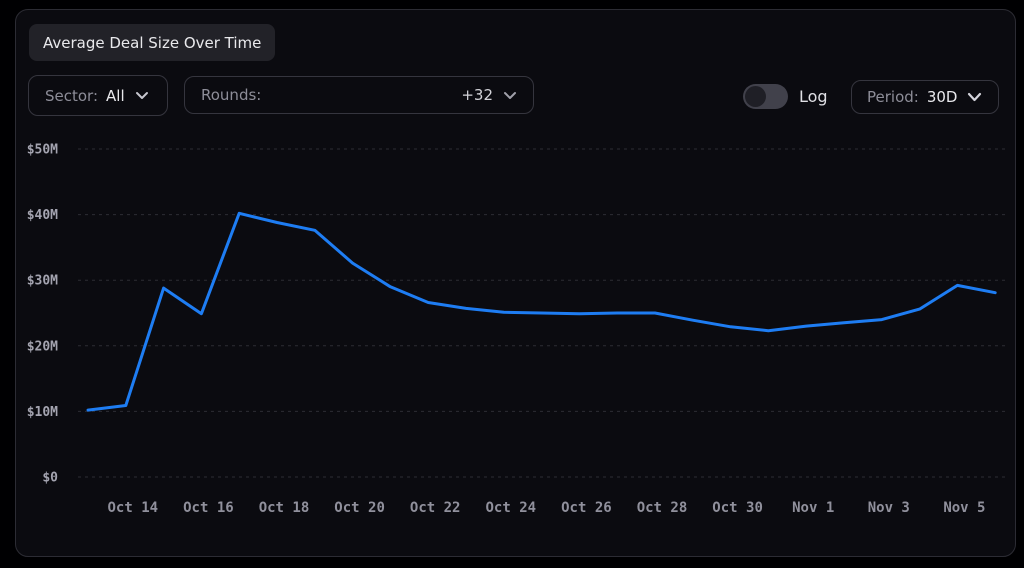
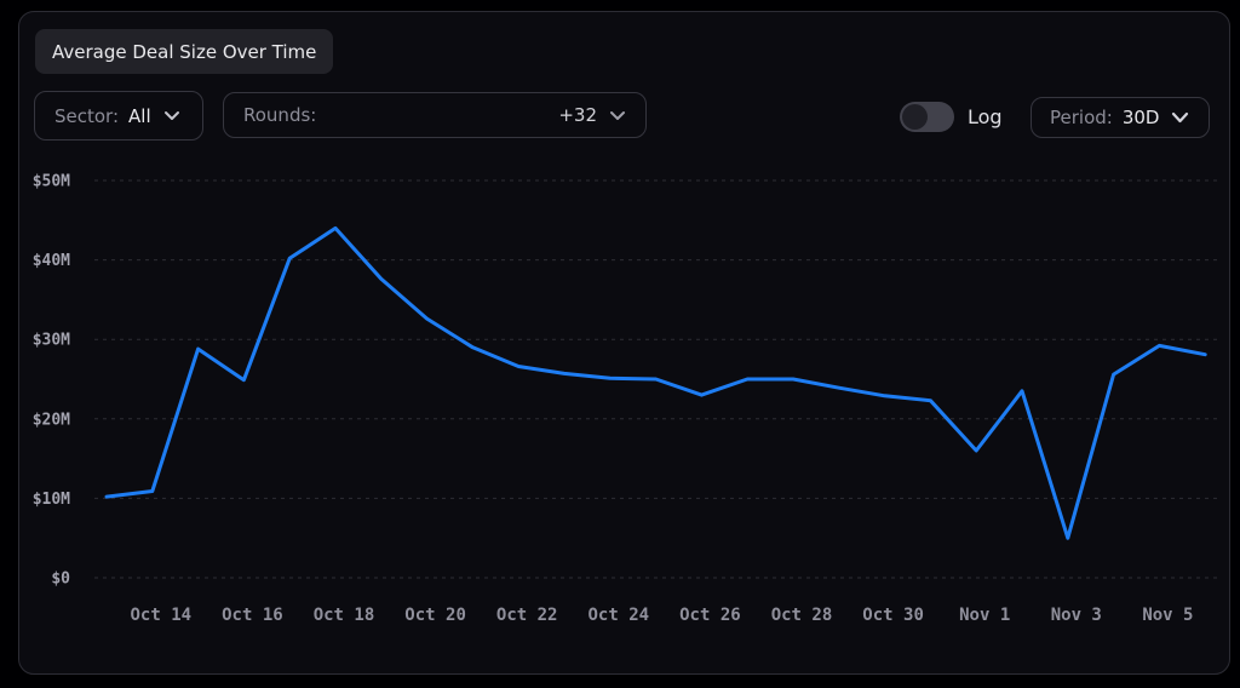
Oct 18: $39M -> $44M
Oct 26: $25M -> $23M
Nov 1: $23M -> $16M
Nov 3: $24M -> $5M
